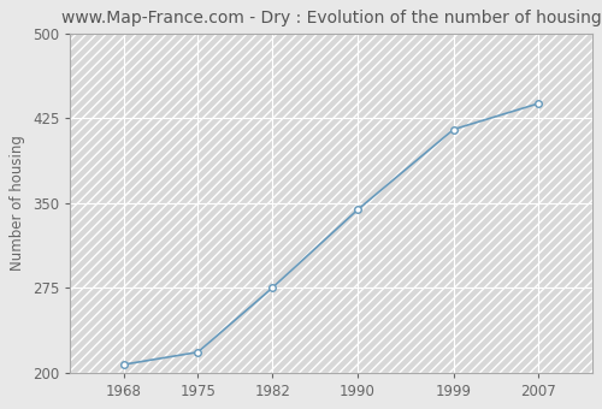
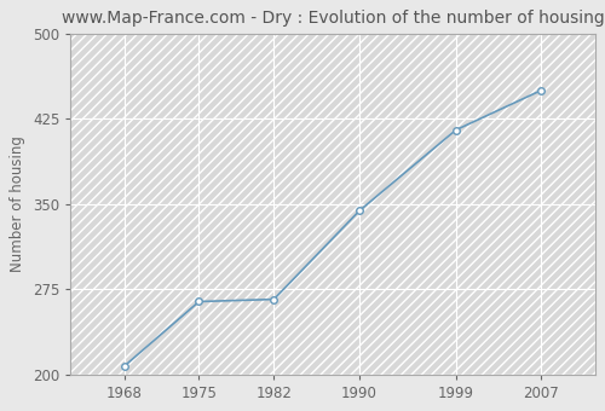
1975: 218 -> 264
1982: 275 -> 266
2007: 438 -> 450
